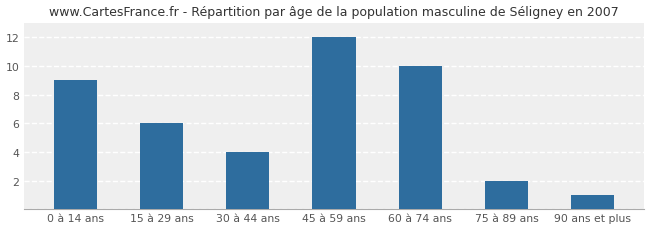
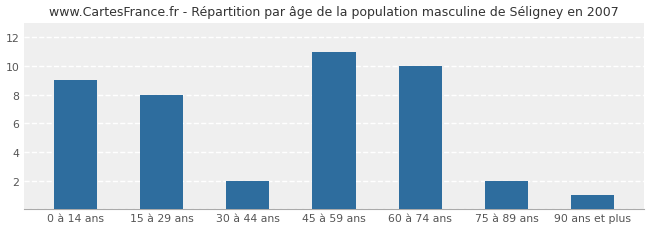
15 à 29 ans: 6 -> 8
30 à 44 ans: 4 -> 2
45 à 59 ans: 12 -> 11
